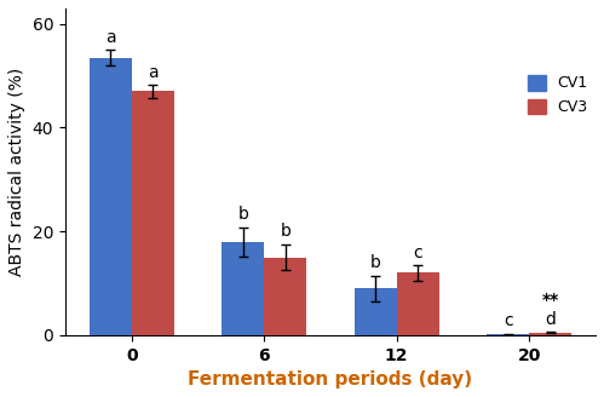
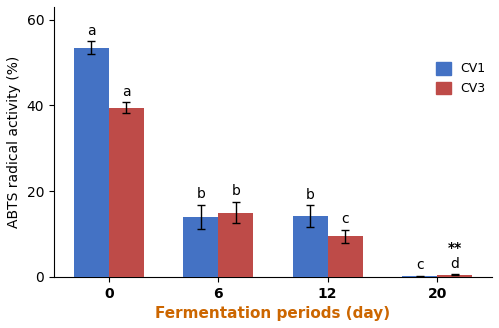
CV3/0: 47.0 -> 39.5
CV1/6: 18.0 -> 14.0
CV1/12: 9.0 -> 14.2
CV3/12: 12.0 -> 9.5
